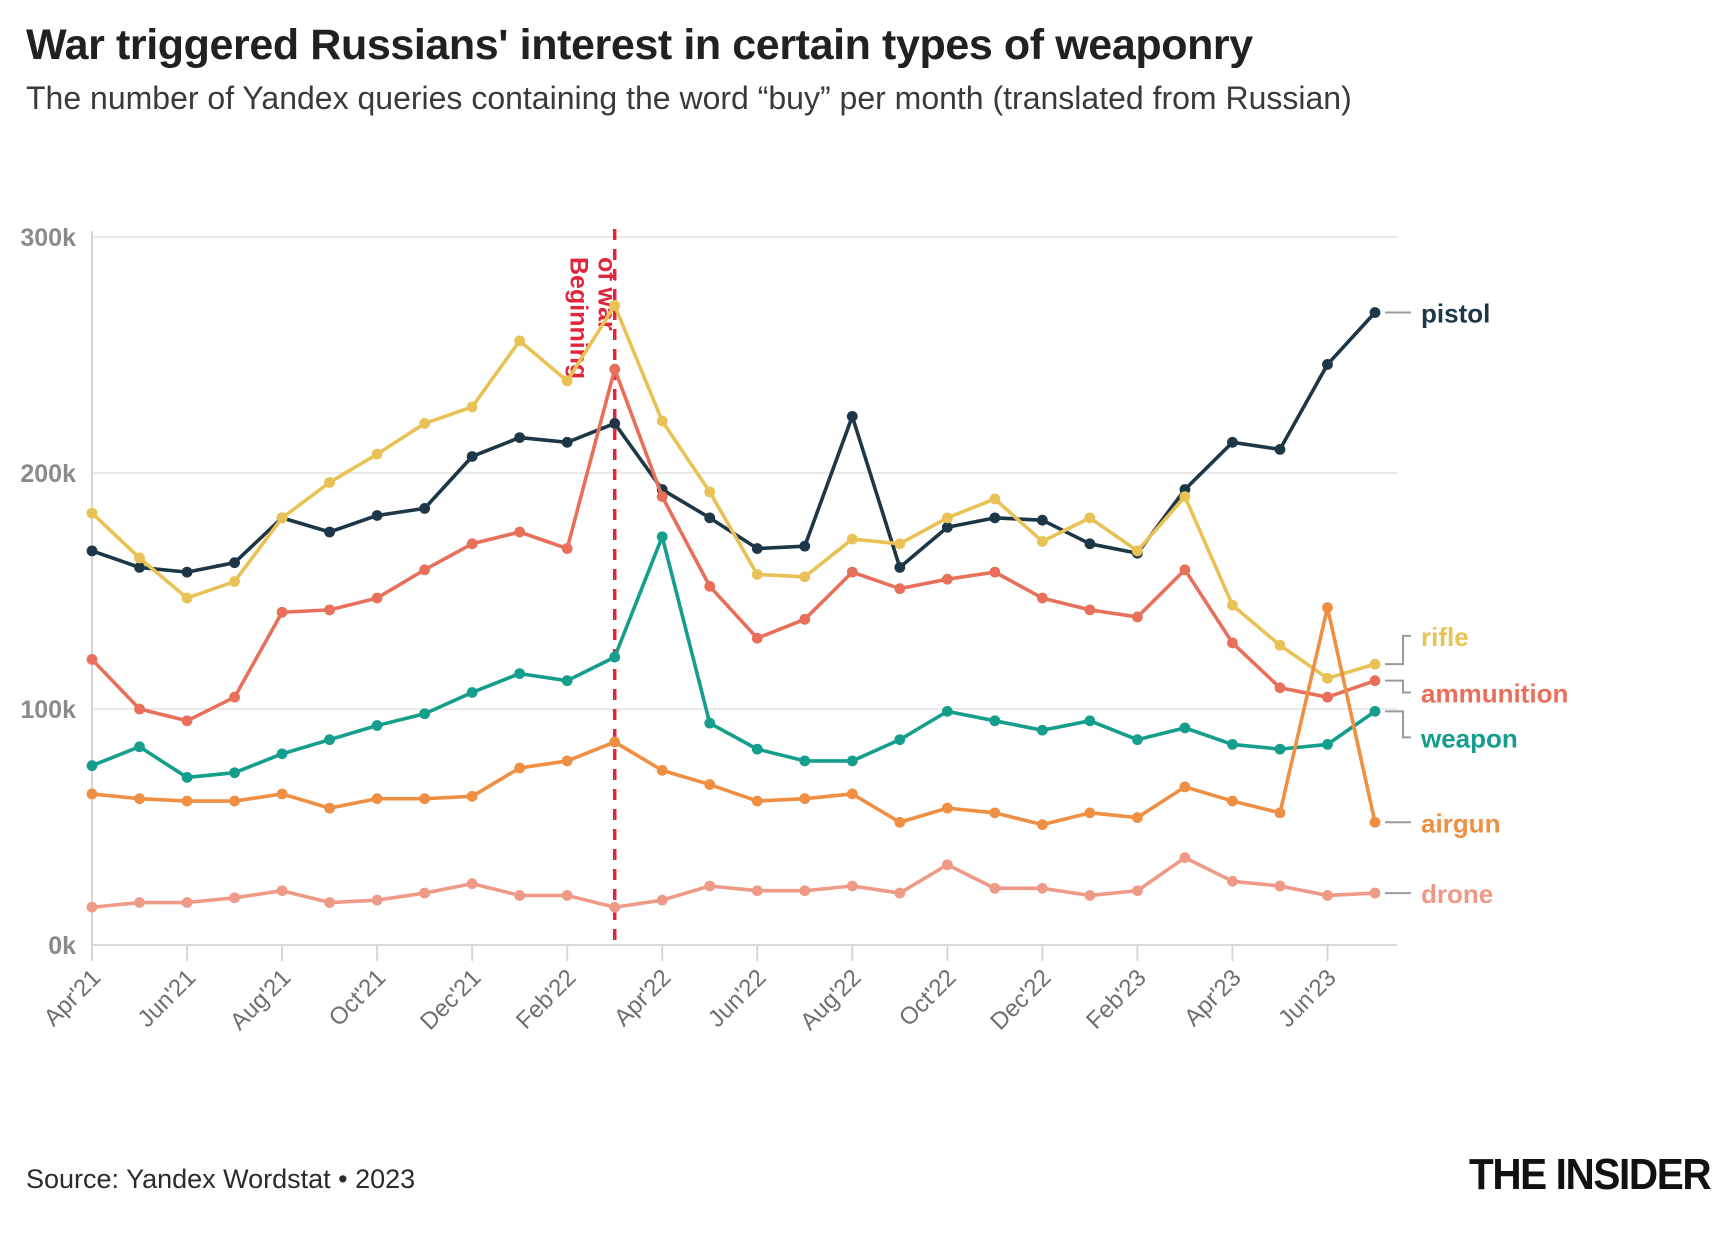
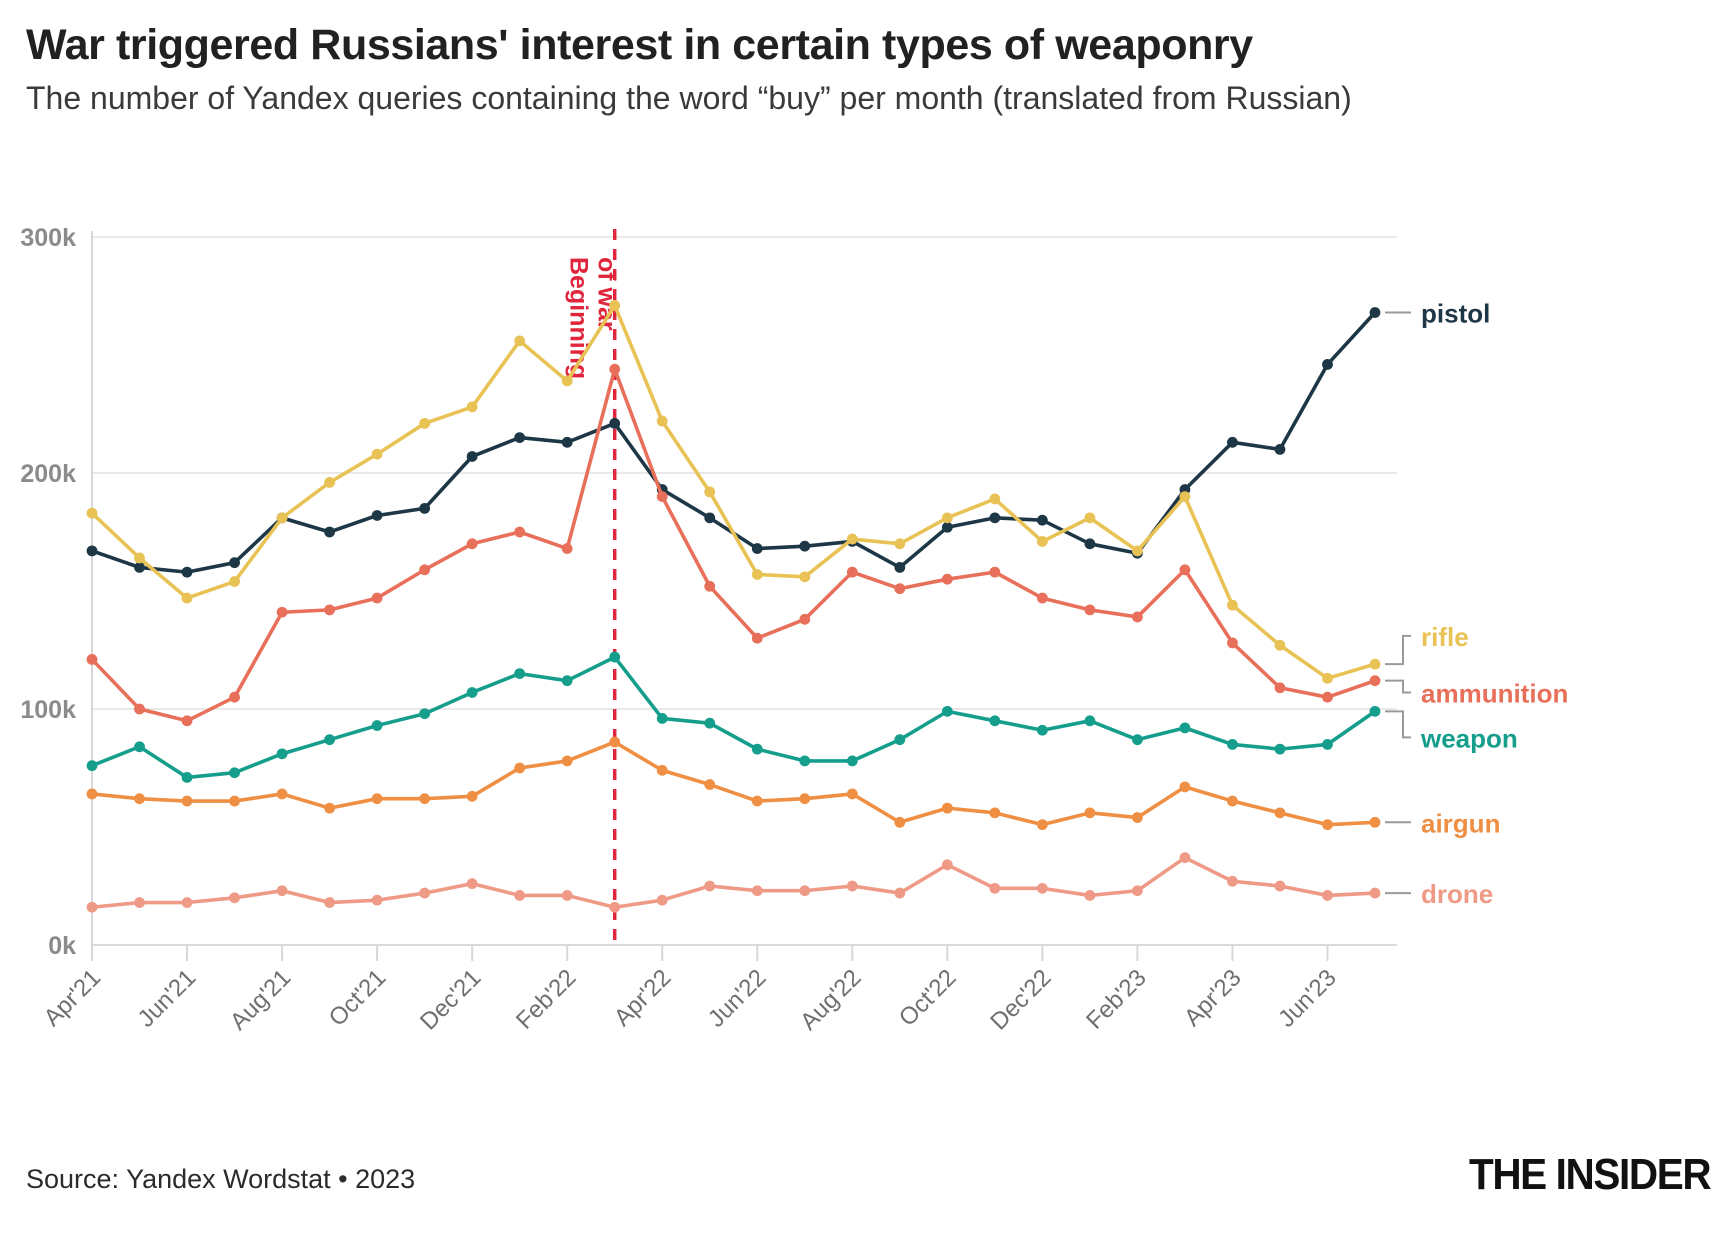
weapon/Apr'22: 173k -> 96k
pistol/Aug'22: 224k -> 171k
airgun/Jun'23: 143k -> 51k
